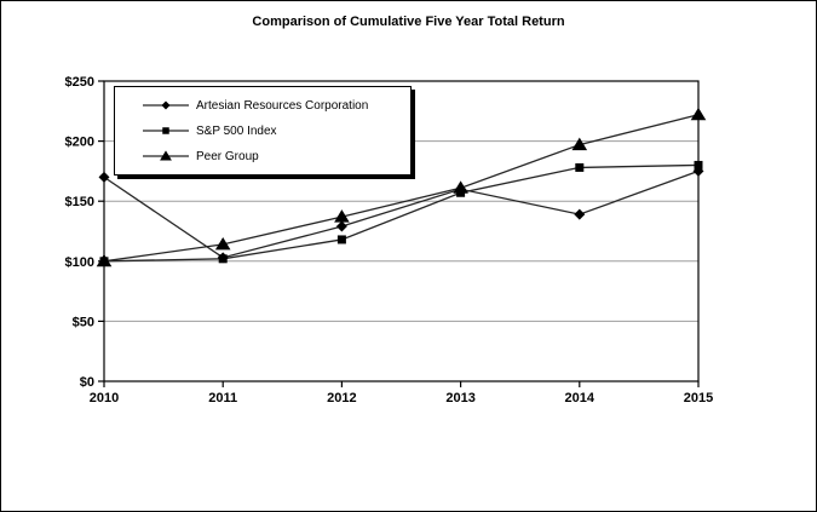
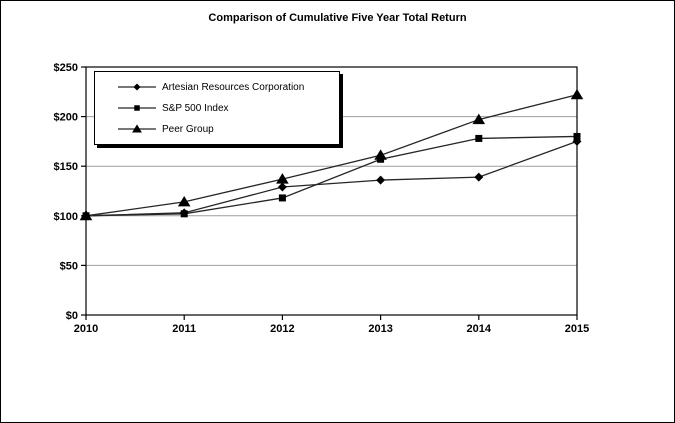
Artesian Resources Corporation/2010: $170 -> $100
Artesian Resources Corporation/2013: $160 -> $140
